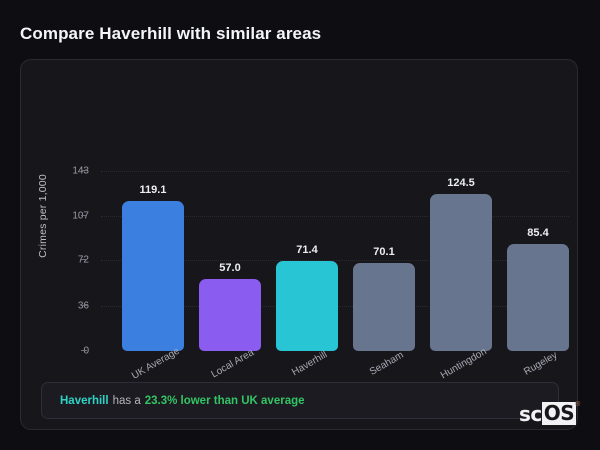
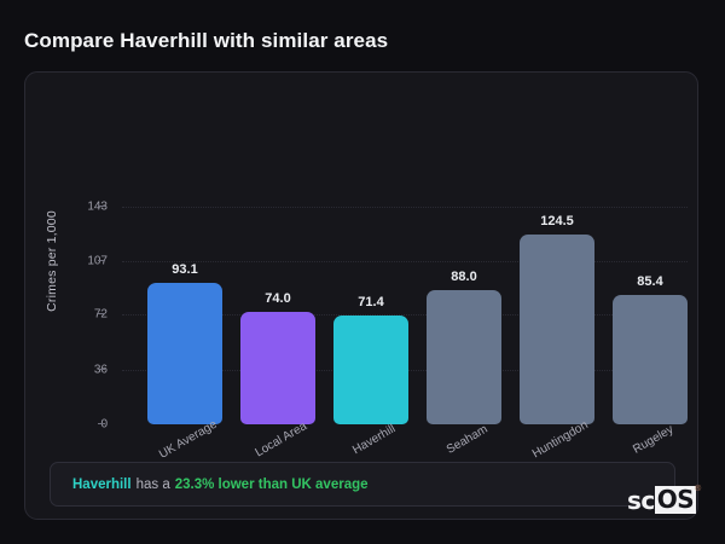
UK Average: 119.1 -> 93.1
Local Area: 57.0 -> 74.0
Seaham: 70.1 -> 88.0
